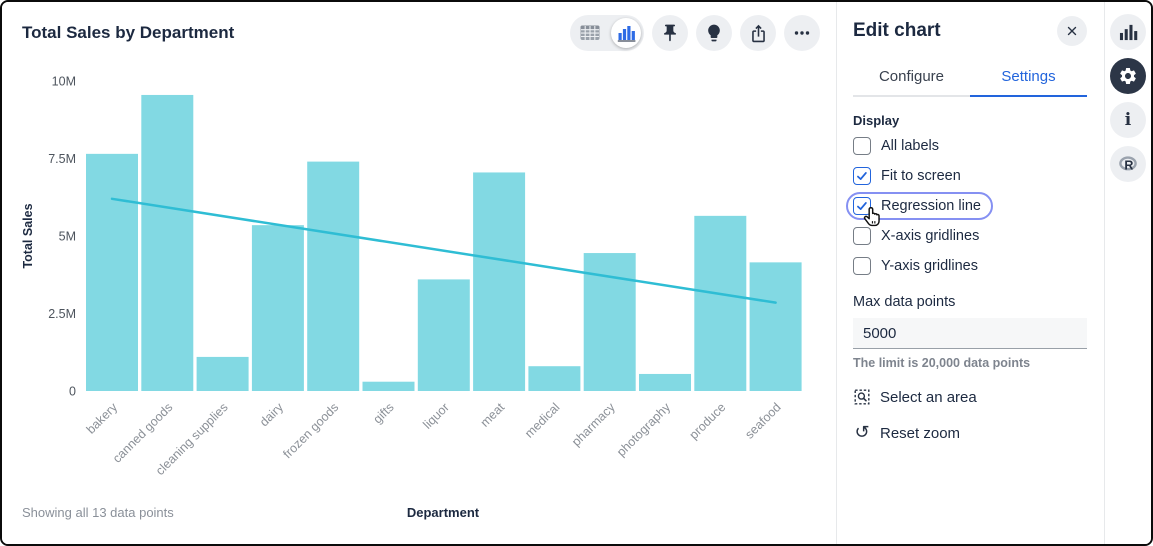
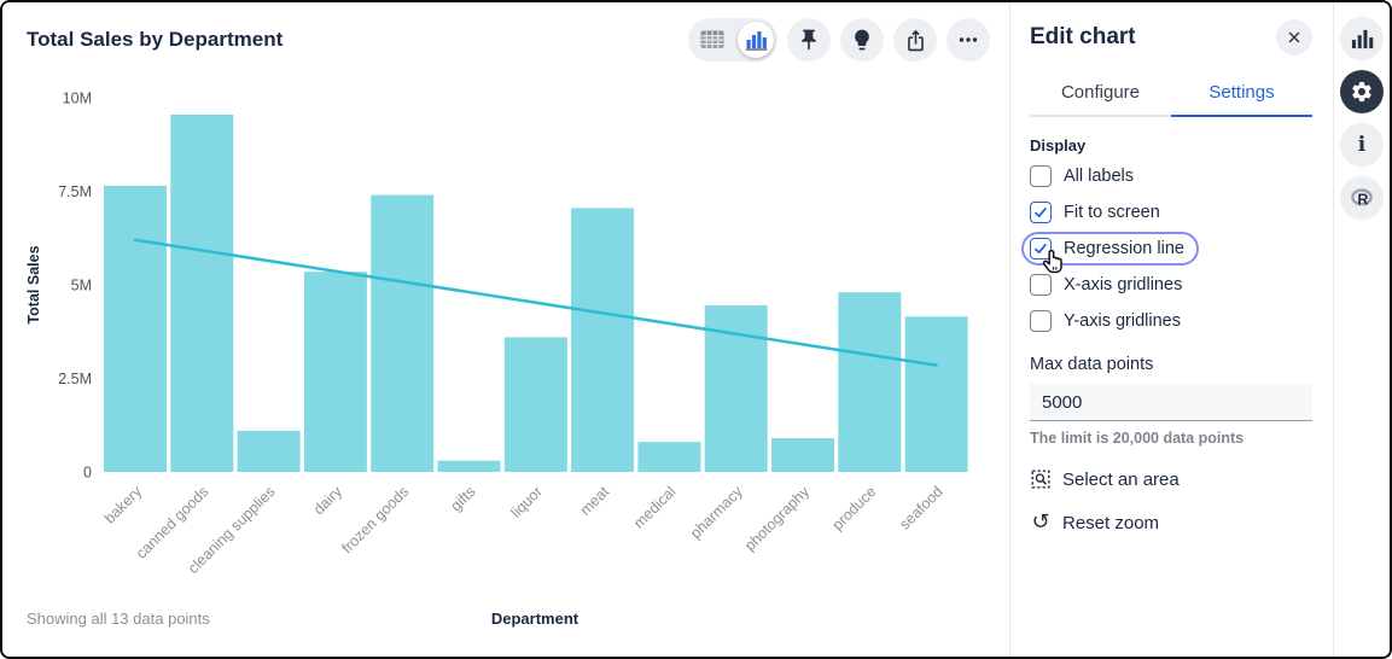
photography: 0.6M -> 0.9M
produce: 5.7M -> 4.8M
